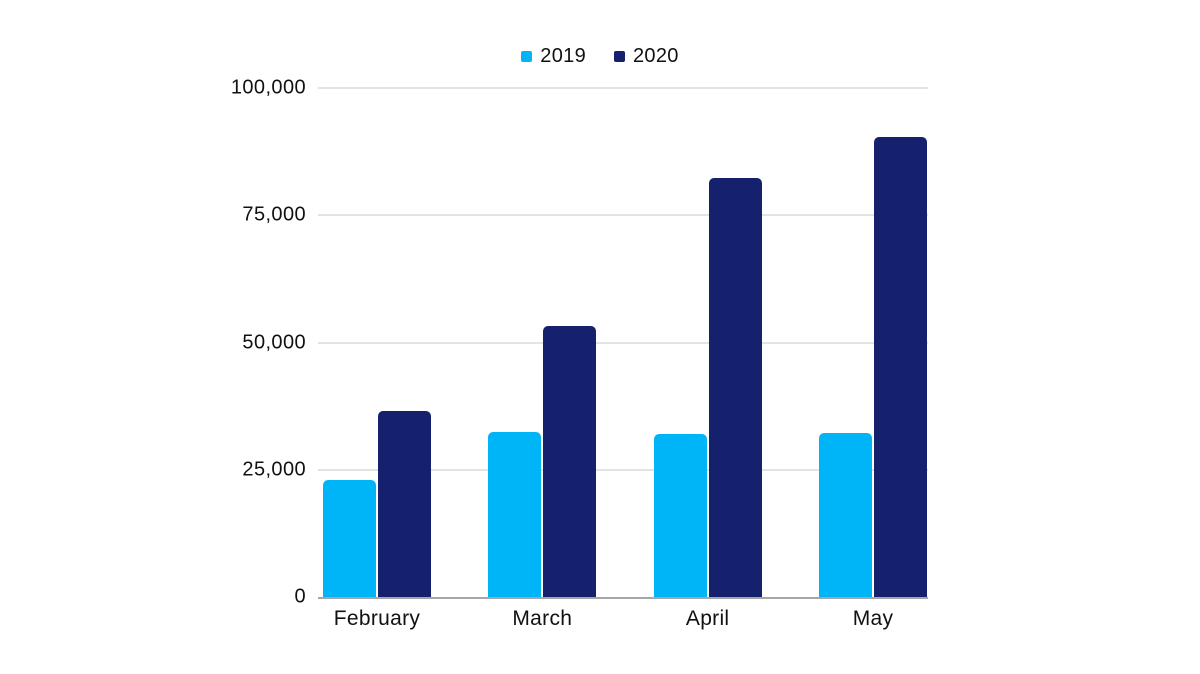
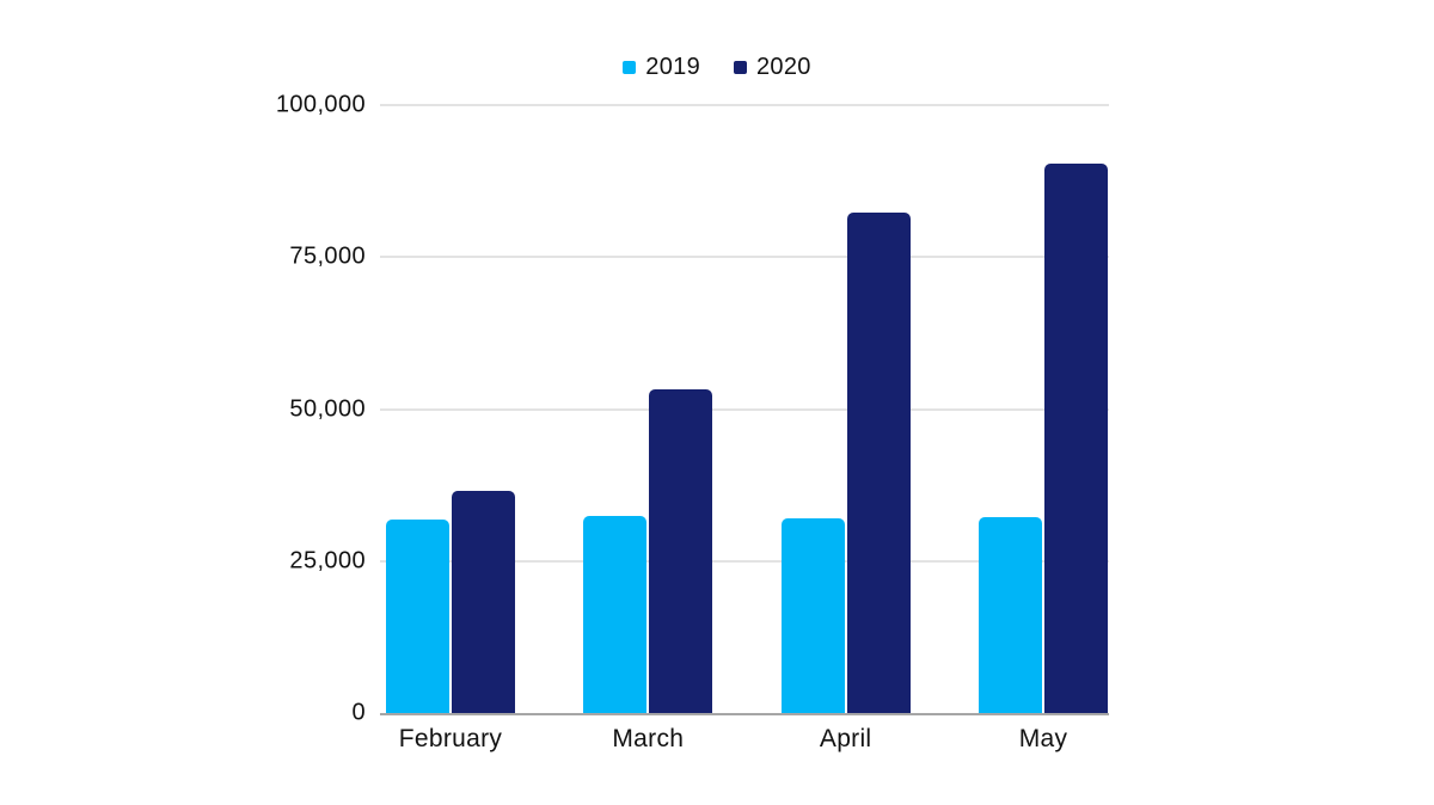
2019/February: 23000 -> 32000
